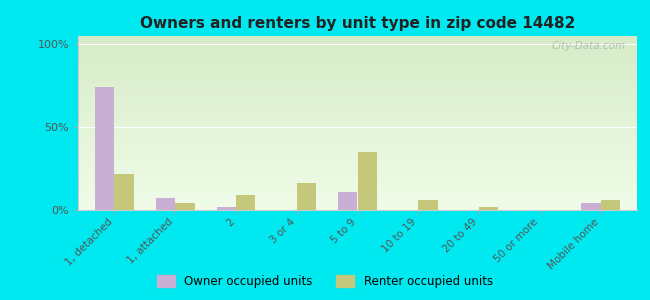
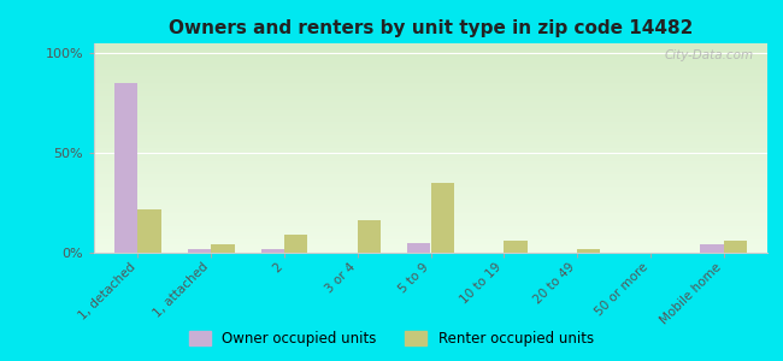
Owner occupied units/1, detached: 74% -> 85%
Owner occupied units/1, attached: 7% -> 2%
Owner occupied units/5 to 9: 11% -> 5%
